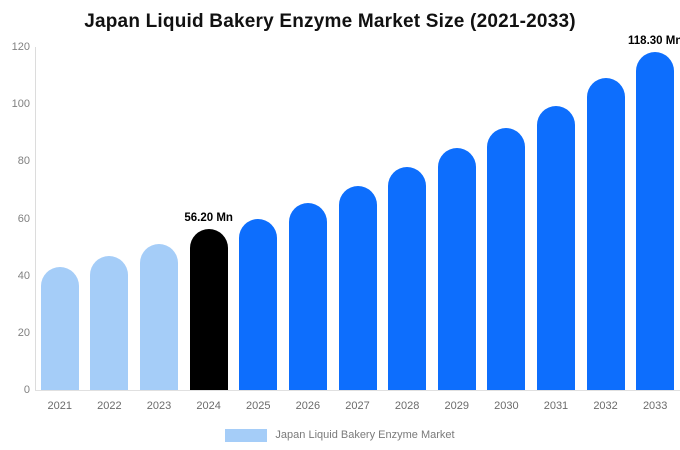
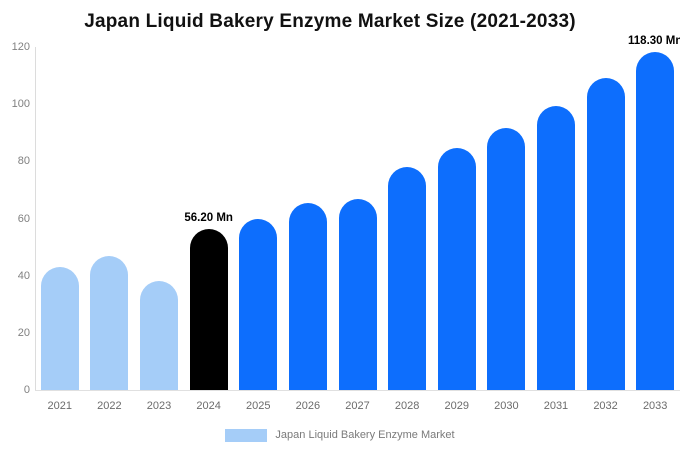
2023: 51 -> 38
2027: 72 -> 67
